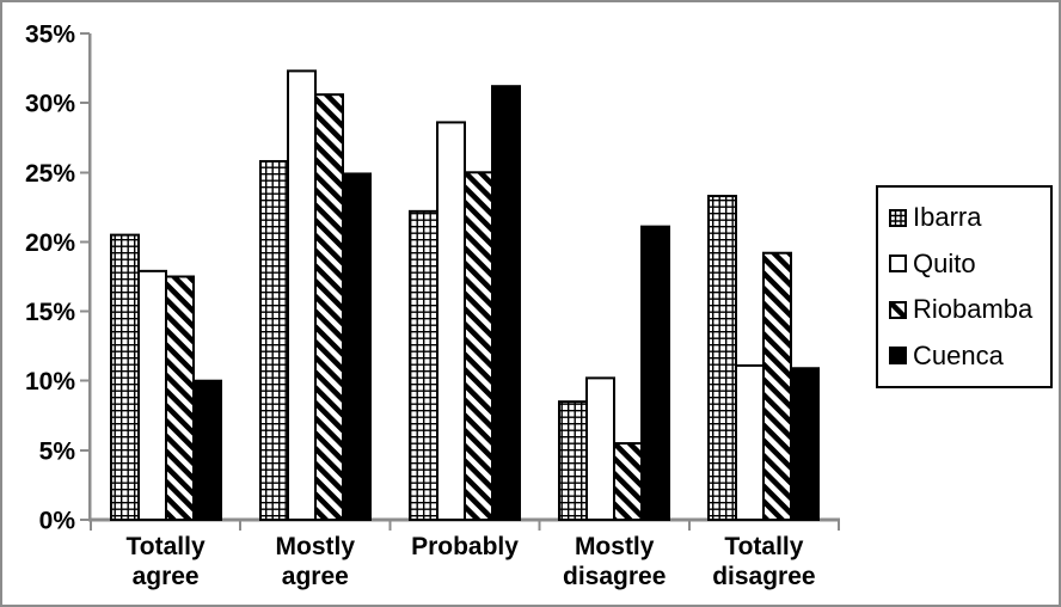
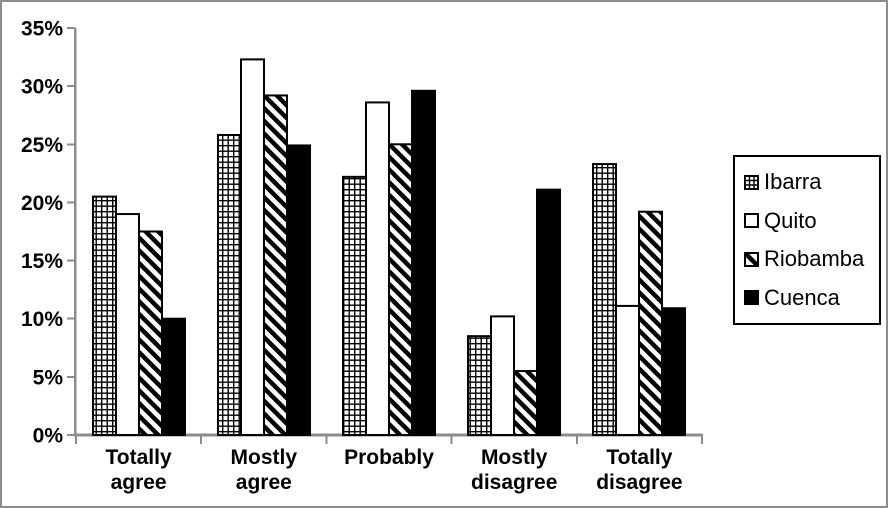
Quito/Totally agree: 17.9% -> 19.0%
Riobamba/Mostly agree: 30.6% -> 29.2%
Cuenca/Probably: 31.2% -> 29.6%
